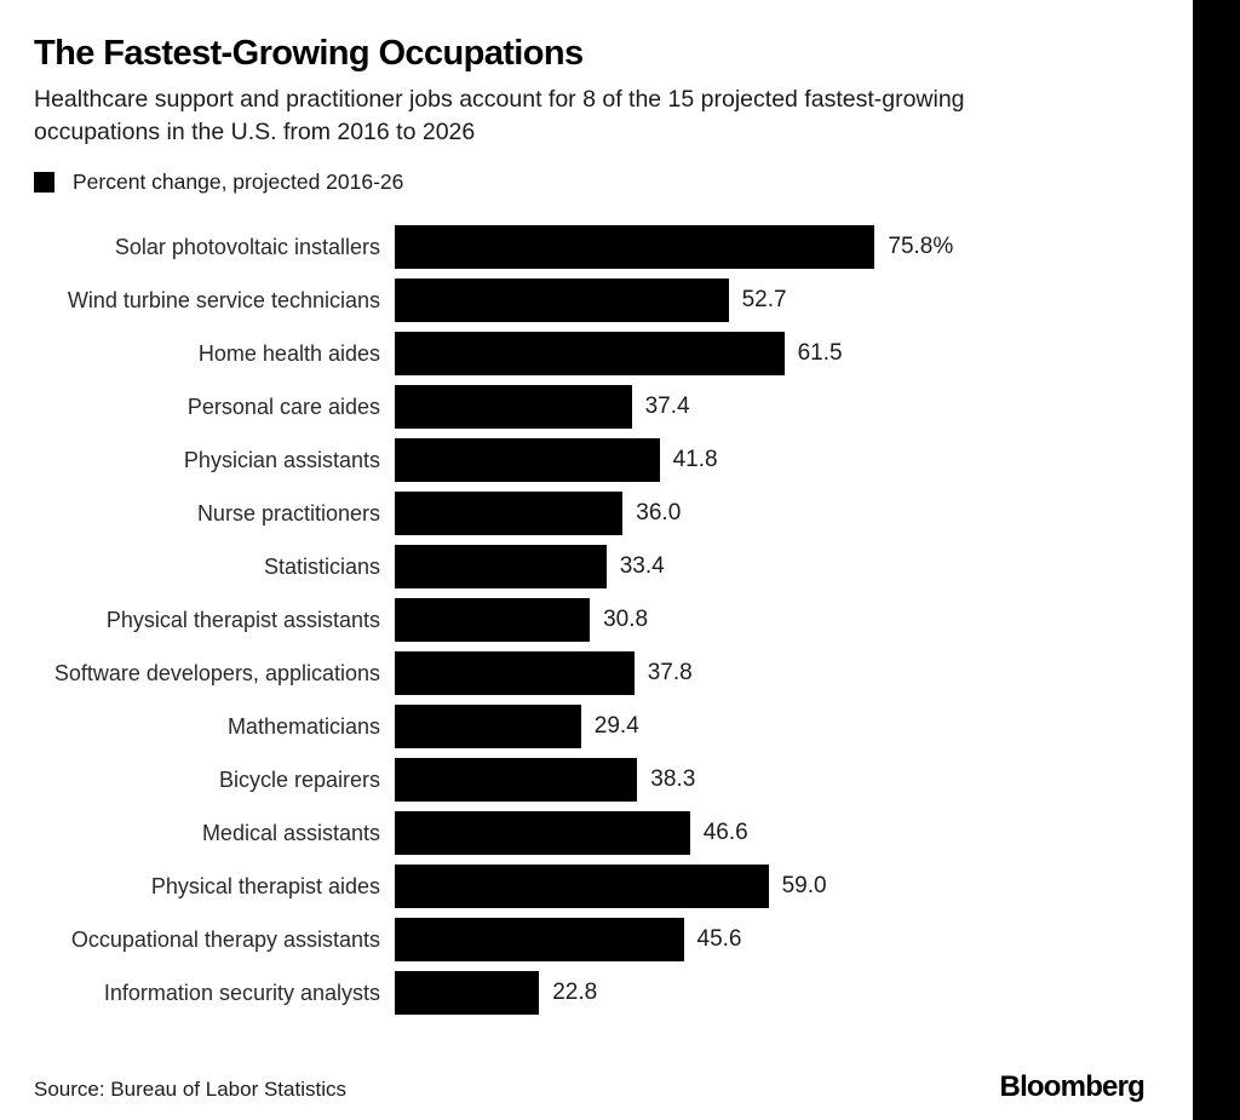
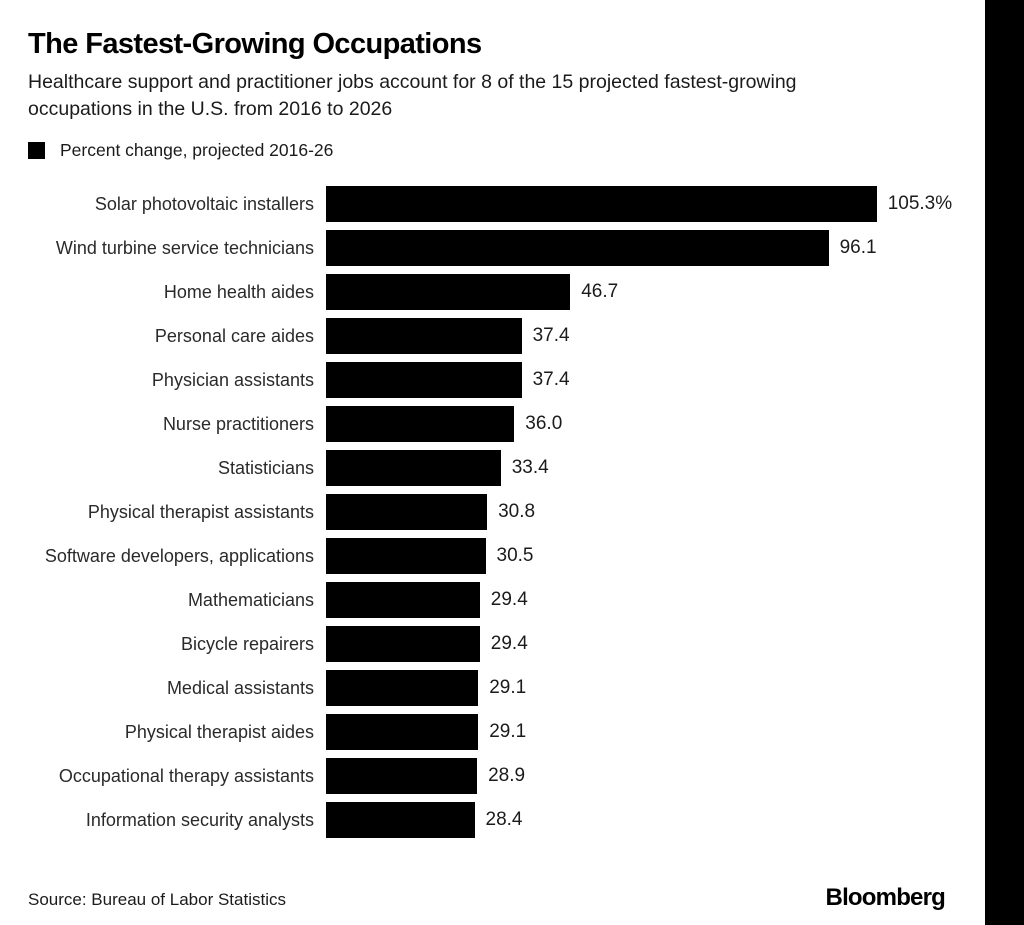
Solar photovoltaic installers: 75.8% -> 105.3%
Wind turbine service technicians: 52.7 -> 96.1
Home health aides: 61.5 -> 46.7
Physician assistants: 41.8 -> 37.4
Software developers, applications: 37.8 -> 30.5
Bicycle repairers: 38.3 -> 29.4
Medical assistants: 46.6 -> 29.1
Physical therapist aides: 59.0 -> 29.1
Occupational therapy assistants: 45.6 -> 28.9
Information security analysts: 22.8 -> 28.4
